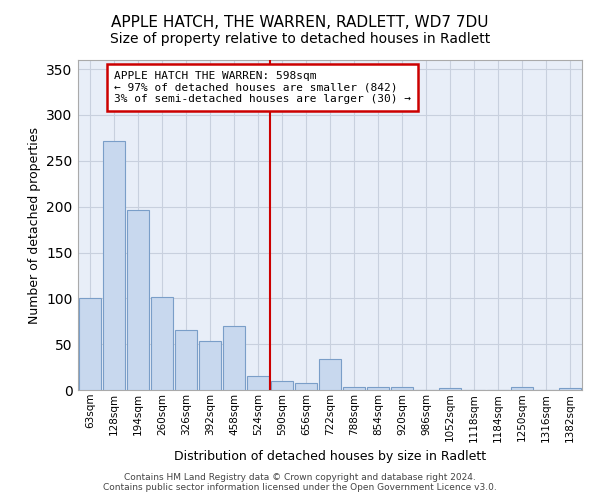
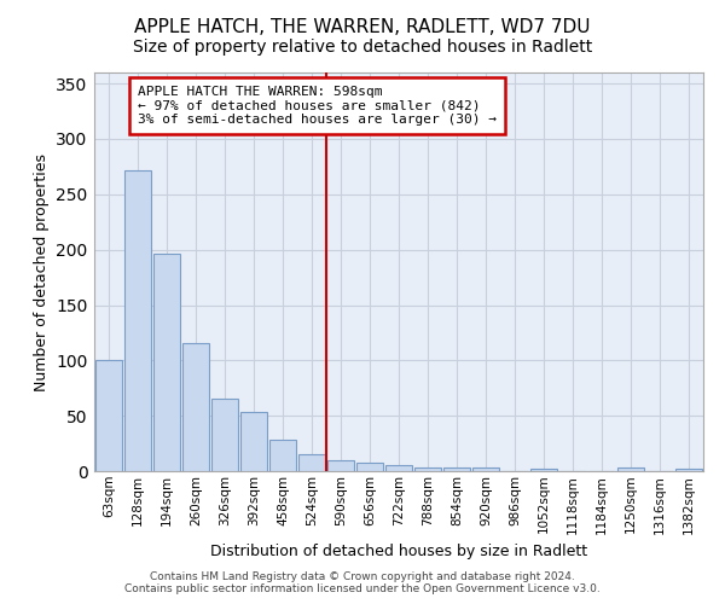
260sqm: 102 -> 116
458sqm: 70 -> 28
722sqm: 34 -> 5
